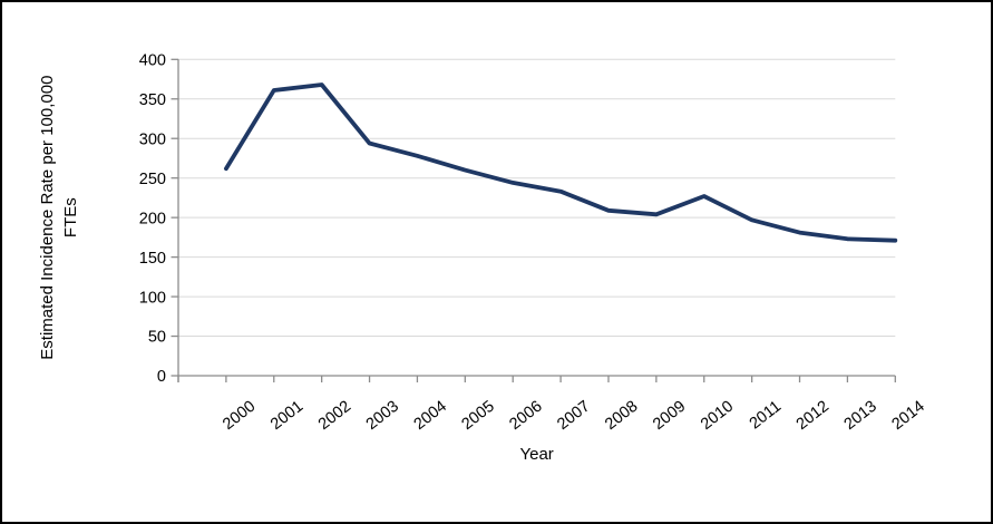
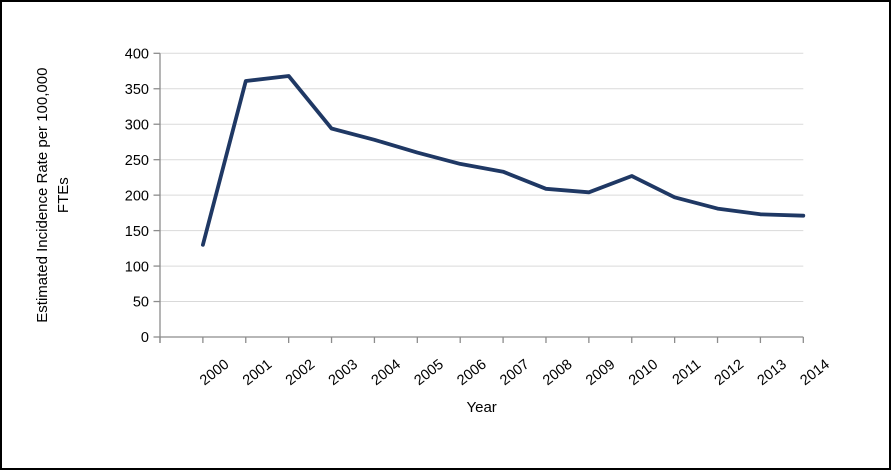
2000: 260 -> 130
